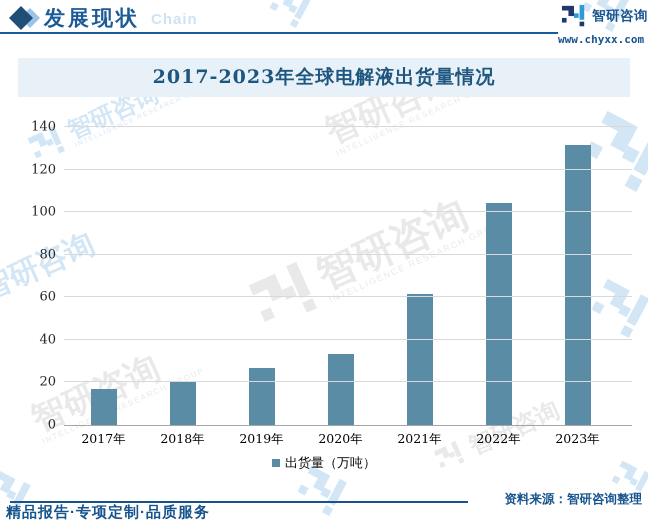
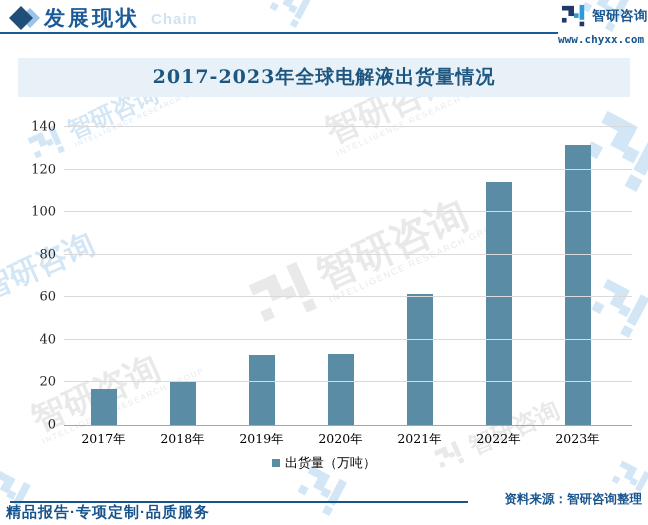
2019年: 27 -> 33
2022年: 104 -> 114
